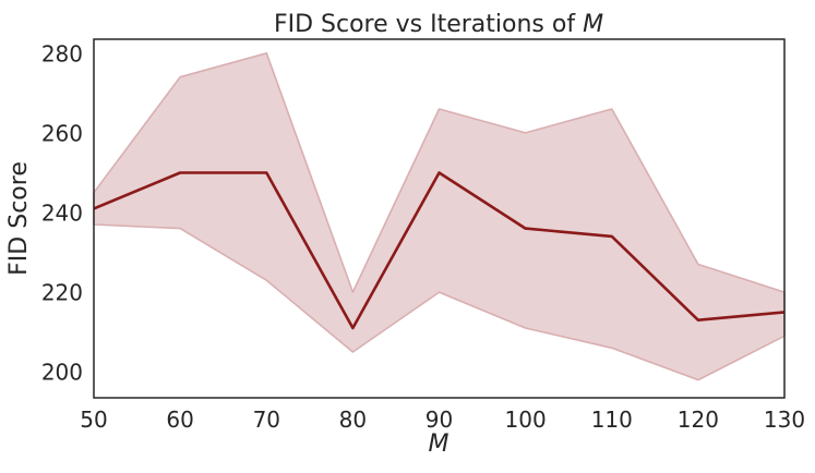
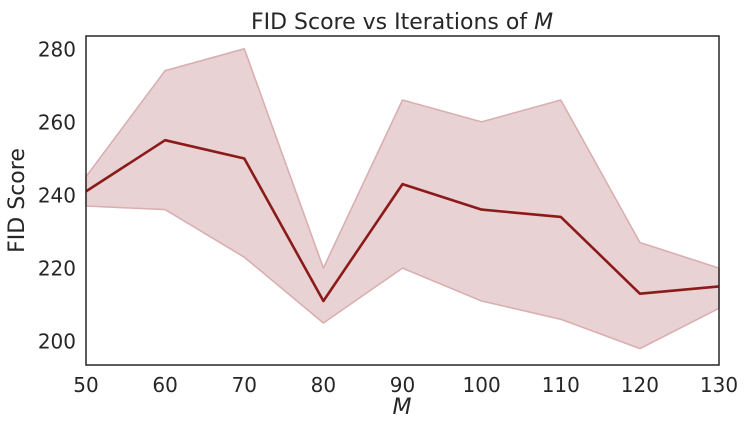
60: 250 -> 255
90: 250 -> 243
